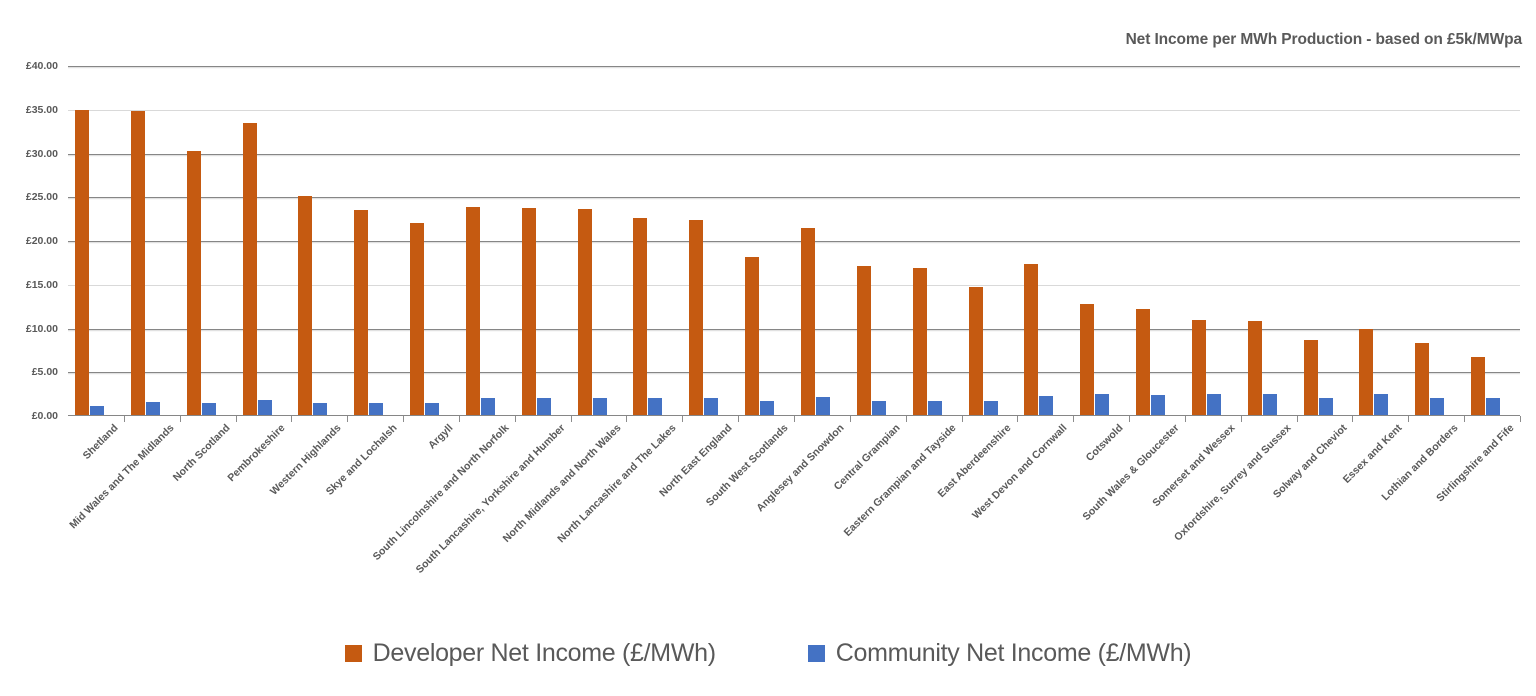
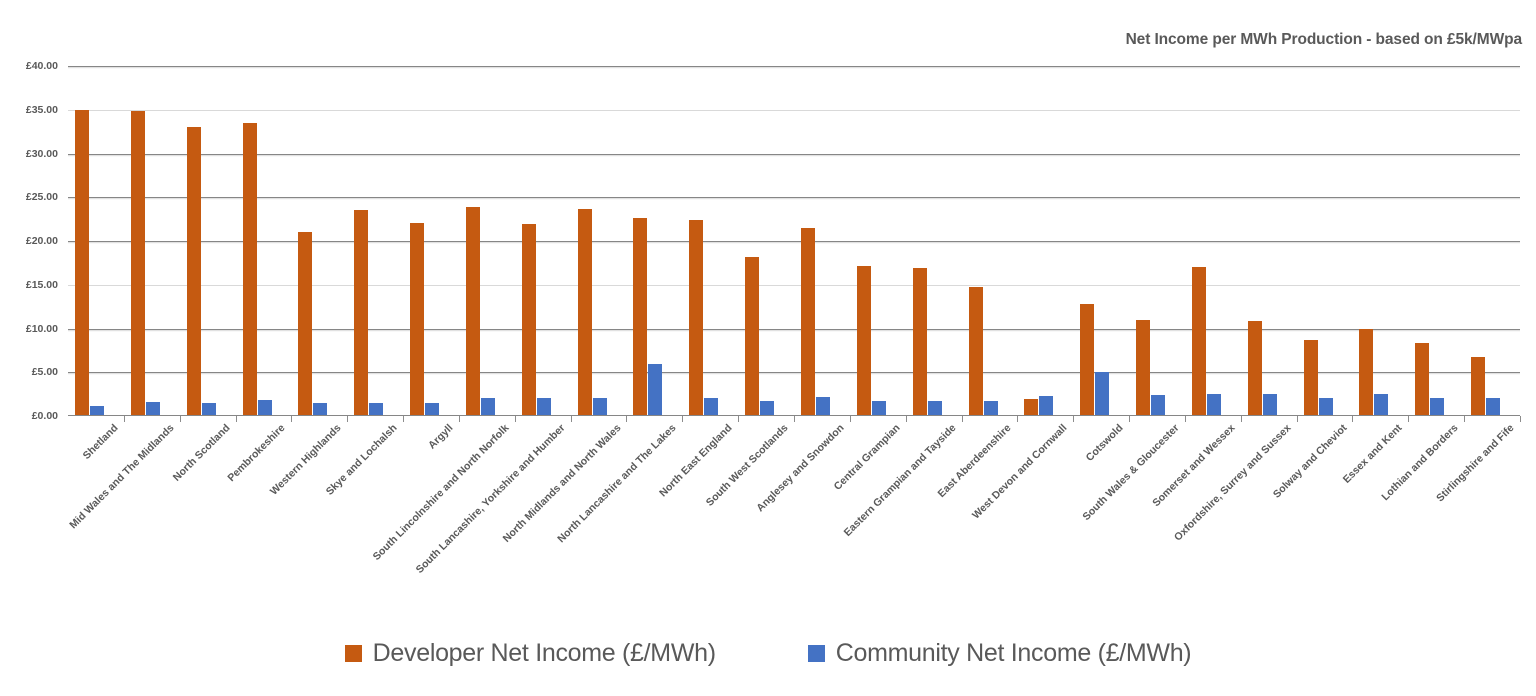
Developer Net Income (£/MWh)/North Scotland: £30 -> £33
Developer Net Income (£/MWh)/Western Highlands: £25 -> £21
Developer Net Income (£/MWh)/South Lancashire, Yorkshire and Humber: £24 -> £22
Community Net Income (£/MWh)/North Lancashire and The Lakes: £2 -> £6
Developer Net Income (£/MWh)/West Devon and Cornwall: £17 -> £2
Community Net Income (£/MWh)/Cotswold: £2 -> £5
Developer Net Income (£/MWh)/South Wales & Gloucester: £12 -> £11
Developer Net Income (£/MWh)/Somerset and Wessex: £11 -> £17
